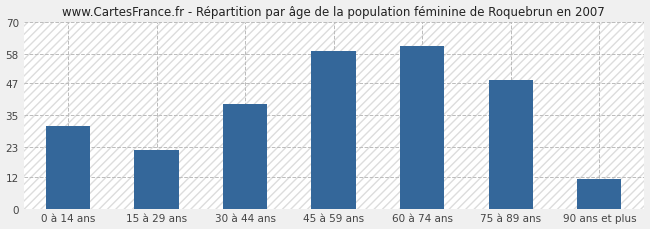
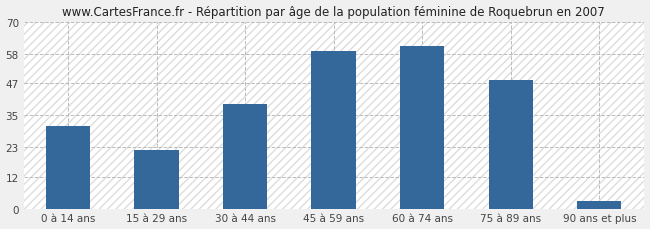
90 ans et plus: 11 -> 3
